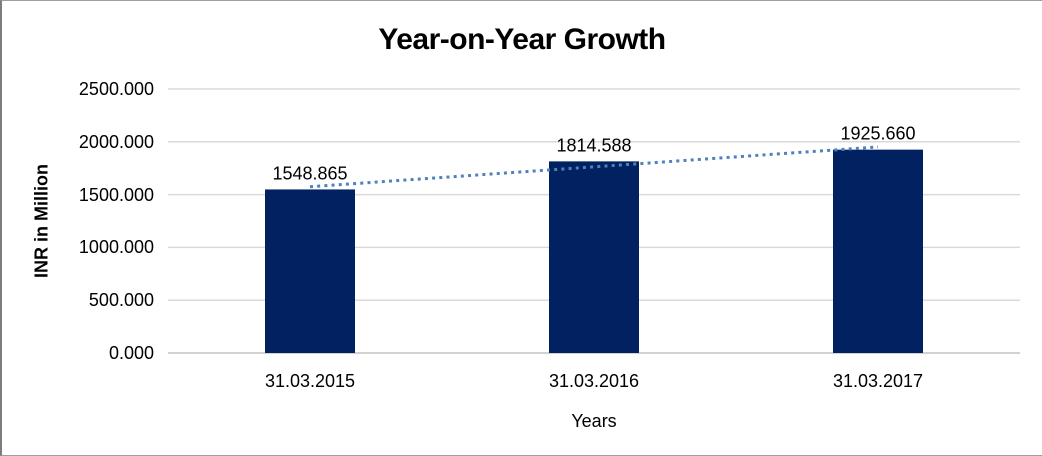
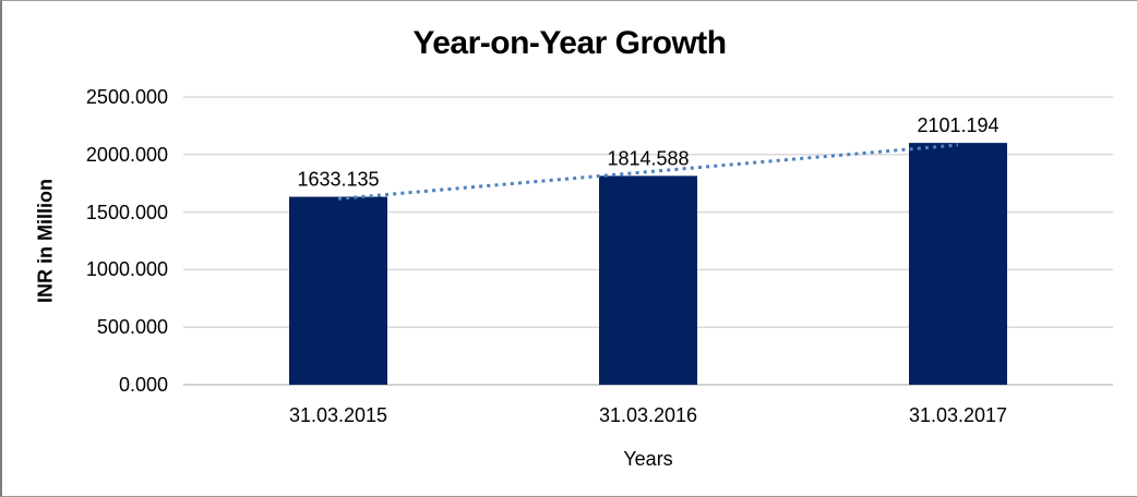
31.03.2015: 1548.865 -> 1633.135
31.03.2017: 1925.660 -> 2101.194
